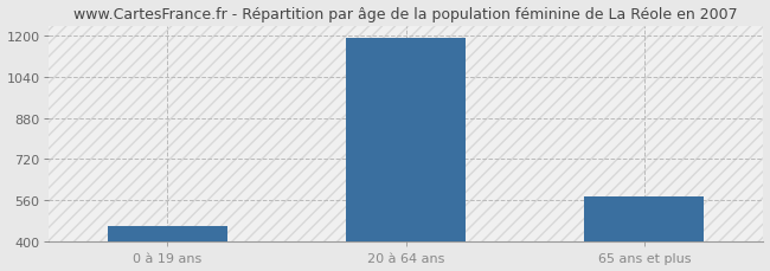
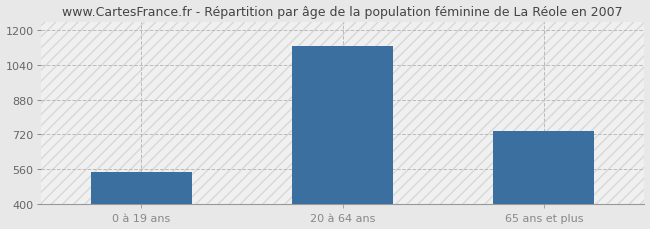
0 à 19 ans: 460 -> 545
20 à 64 ans: 1193 -> 1125
65 ans et plus: 573 -> 735
